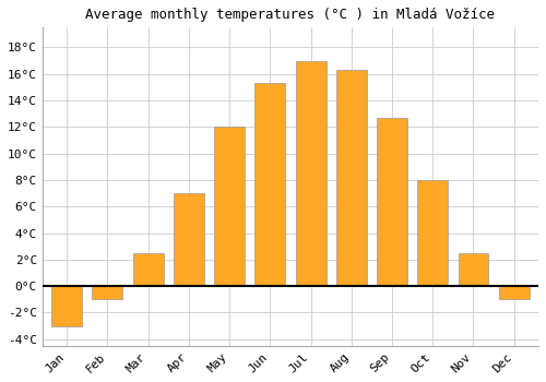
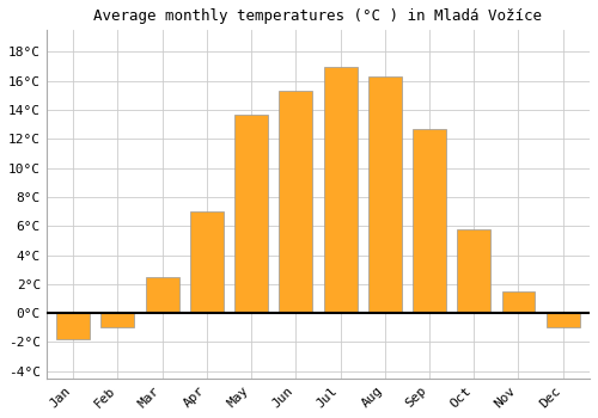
Jan: -3.0°C -> -1.8°C
May: 12.0°C -> 13.7°C
Oct: 8.0°C -> 5.8°C
Nov: 2.5°C -> 1.5°C
